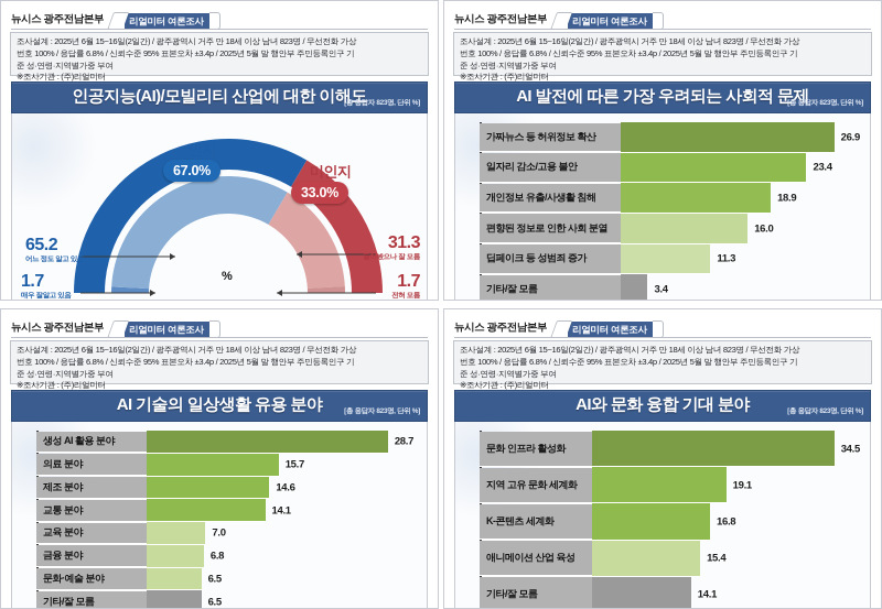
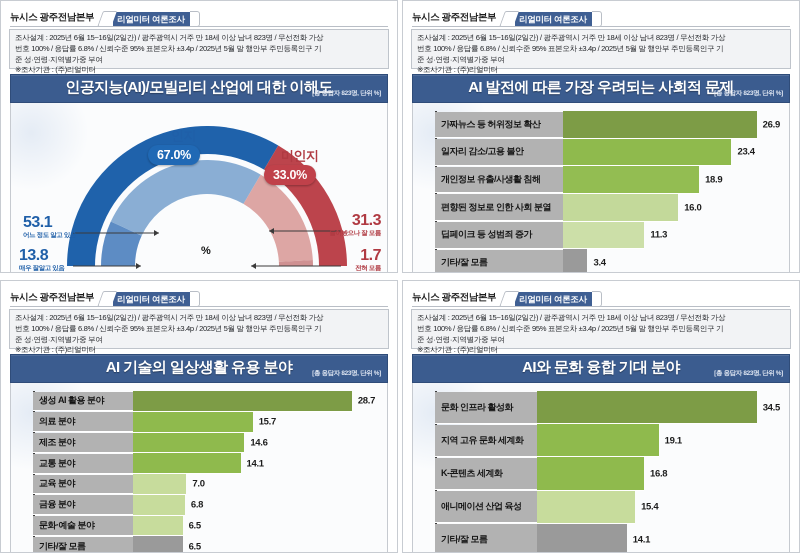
인공지능(AI)/모빌리티 산업에 대한 이해도/매우 잘알고 있음: 1.7 -> 13.8
인공지능(AI)/모빌리티 산업에 대한 이해도/어느 정도 알고 있음: 65.2 -> 53.1
